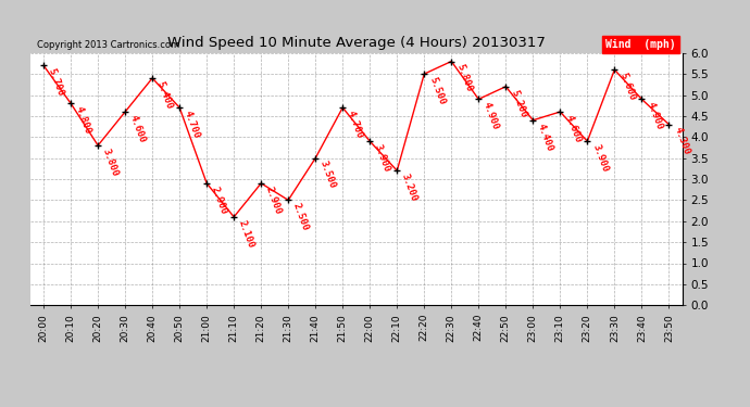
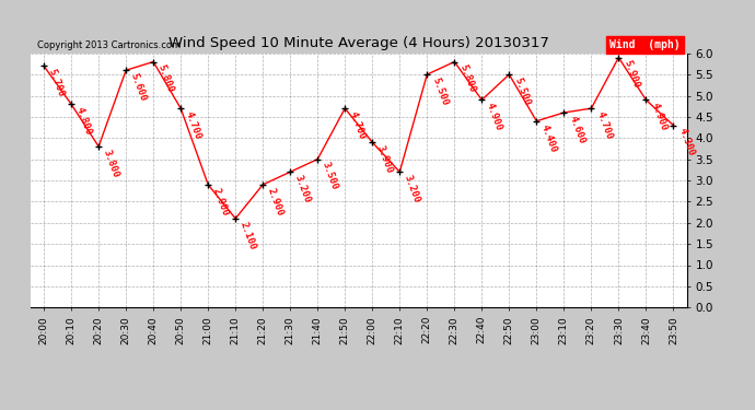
20:30: 4.600 -> 5.600
20:40: 5.400 -> 5.800
21:30: 2.500 -> 3.200
22:50: 5.200 -> 5.500
23:20: 3.900 -> 4.700
23:30: 5.600 -> 5.900
